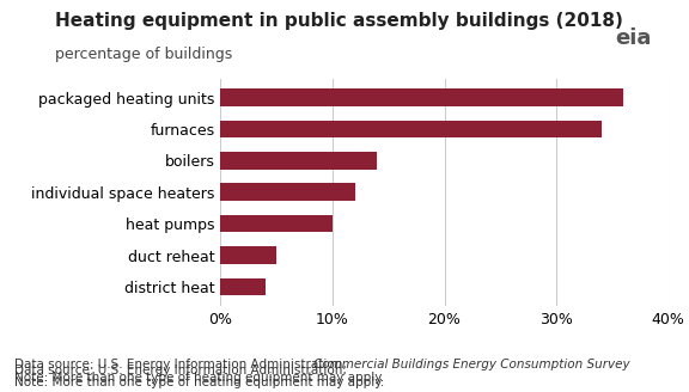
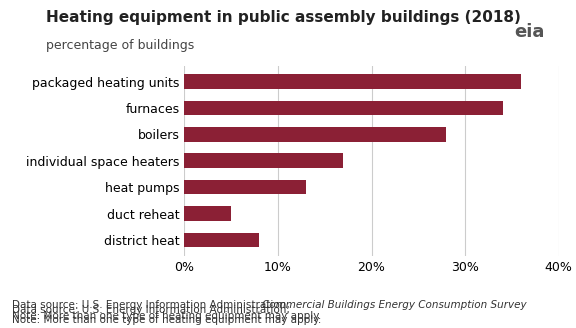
boilers: 14% -> 28%
individual space heaters: 12% -> 17%
heat pumps: 10% -> 13%
district heat: 4% -> 8%
